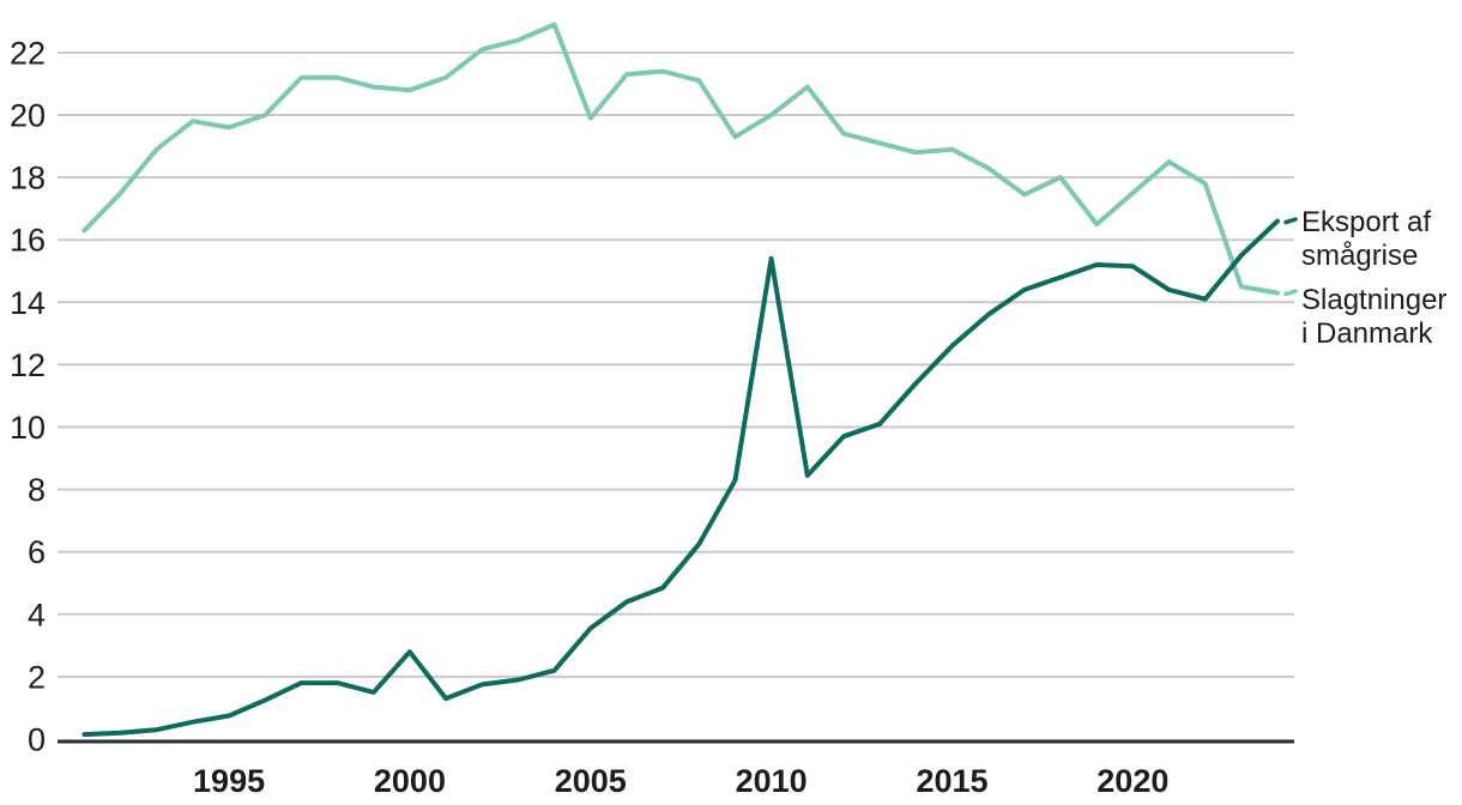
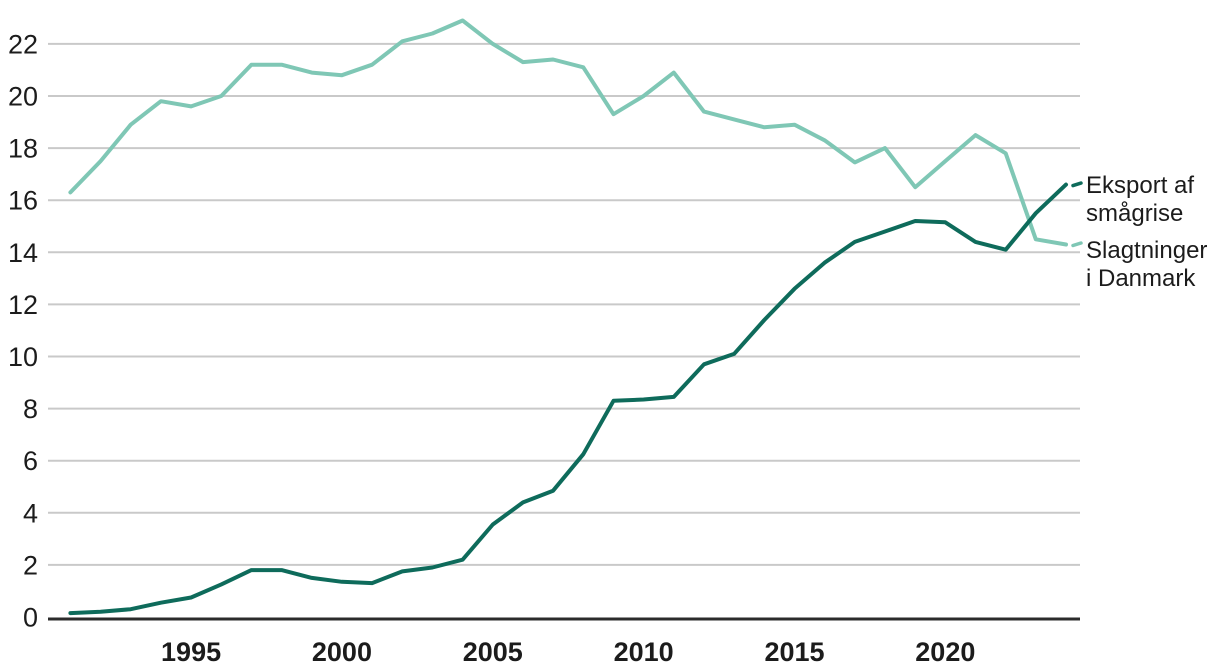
Eksport af smågrise/2000: 2.8 -> 1.4
Slagtninger i Danmark/2005: 19.9 -> 22.0
Eksport af smågrise/2010: 15.4 -> 8.3
